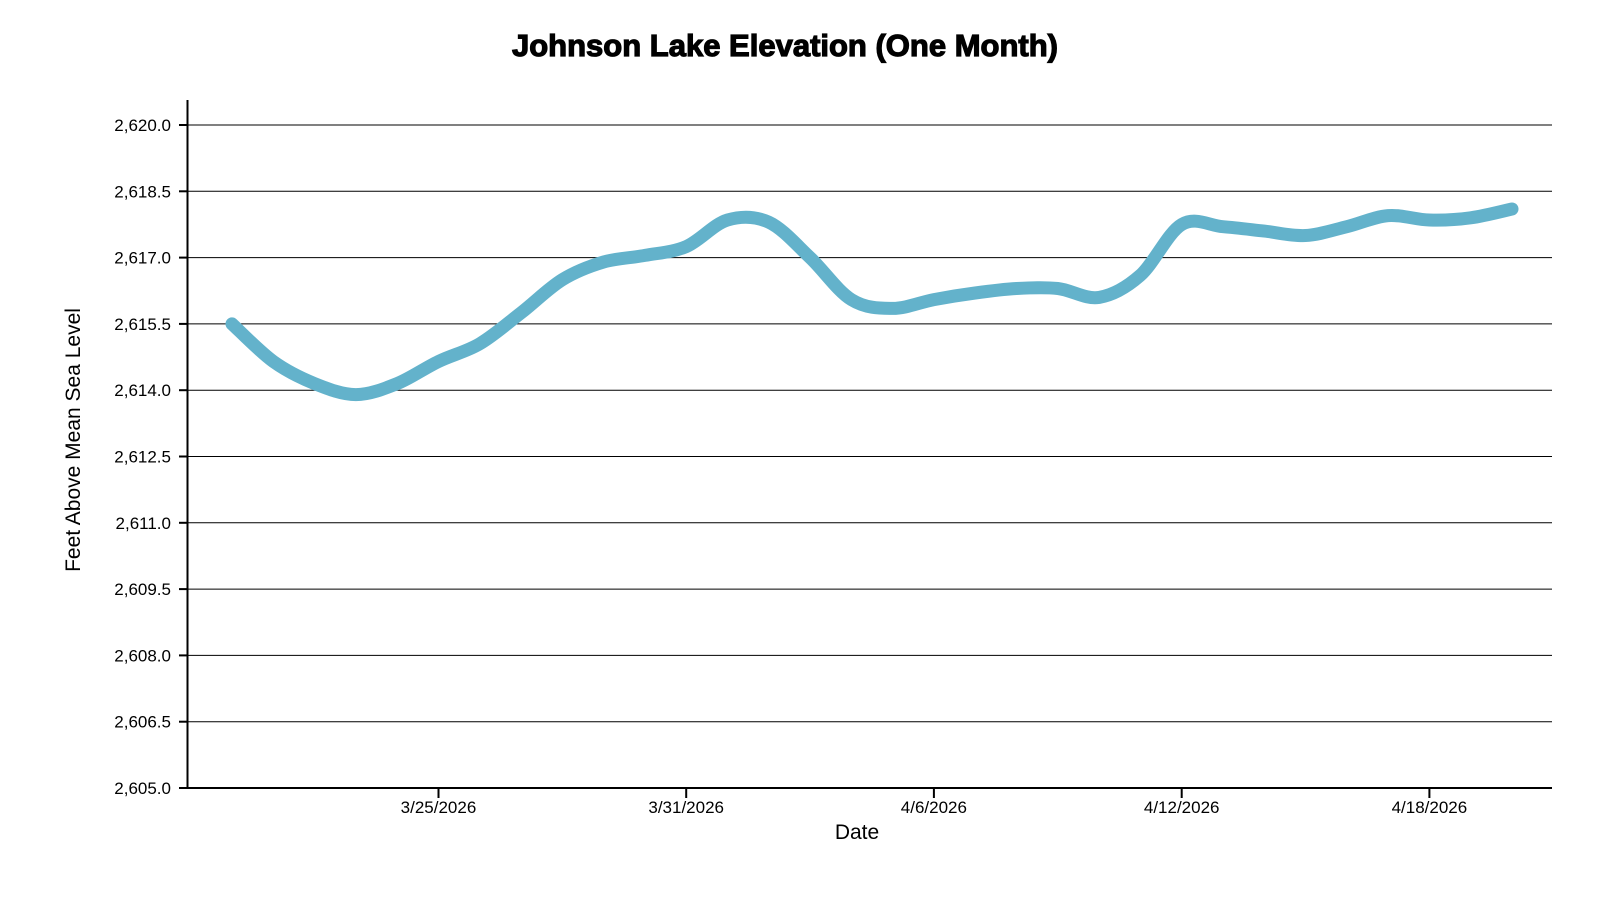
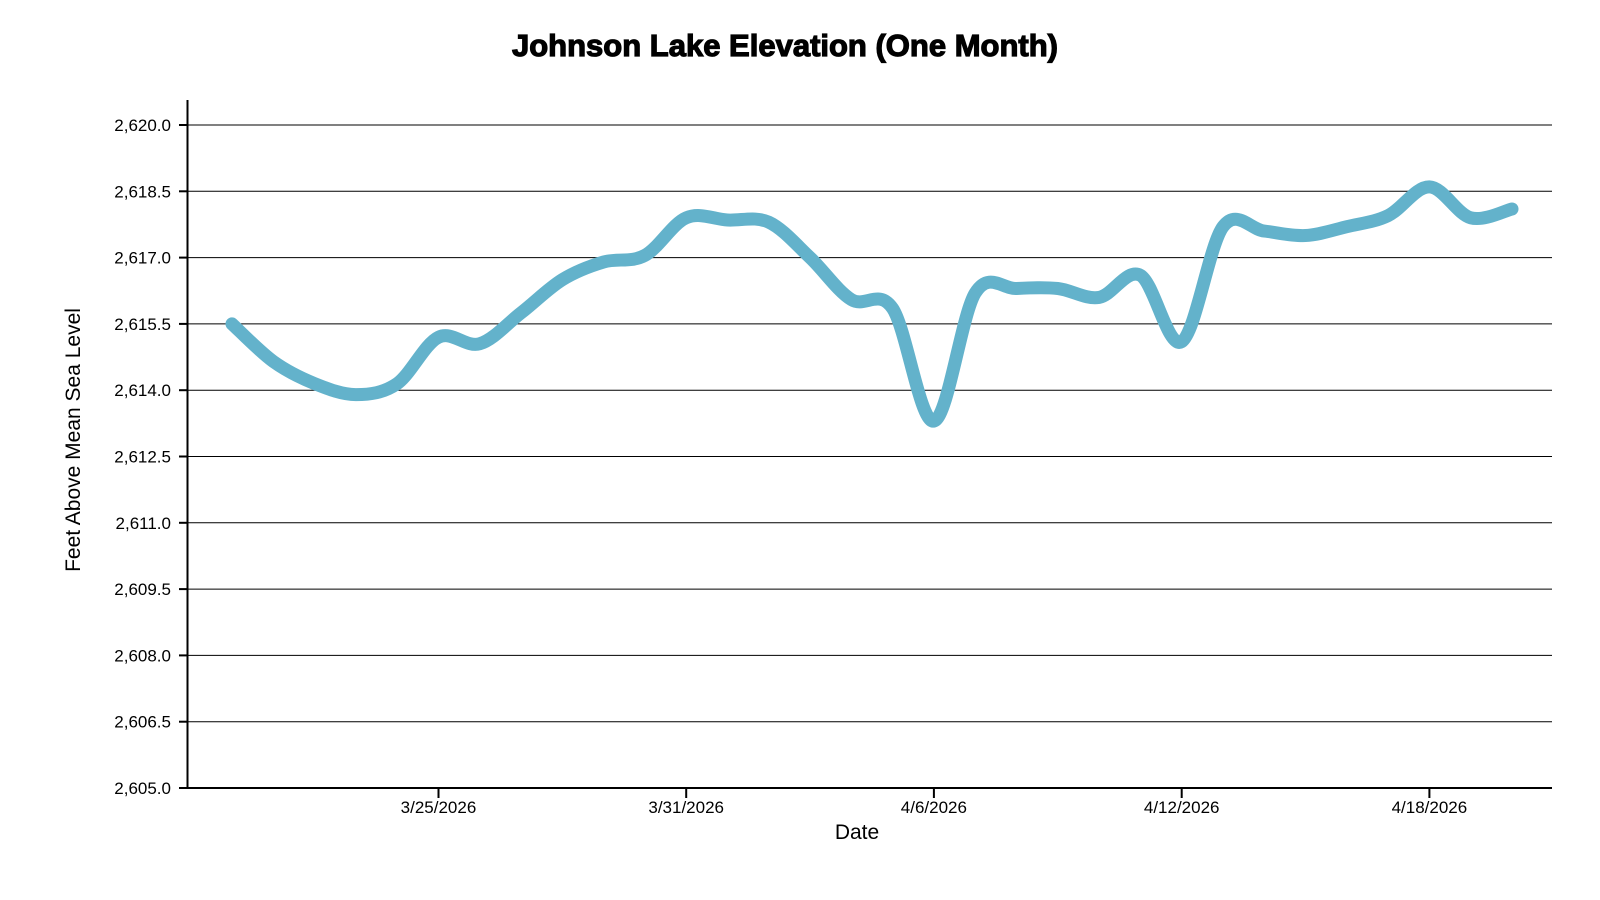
3/25/2026: 2614.7 -> 2615.2
3/31/2026: 2617.2 -> 2617.9
4/6/2026: 2616.1 -> 2613.3
4/12/2026: 2617.8 -> 2615.1
4/18/2026: 2617.8 -> 2618.6
